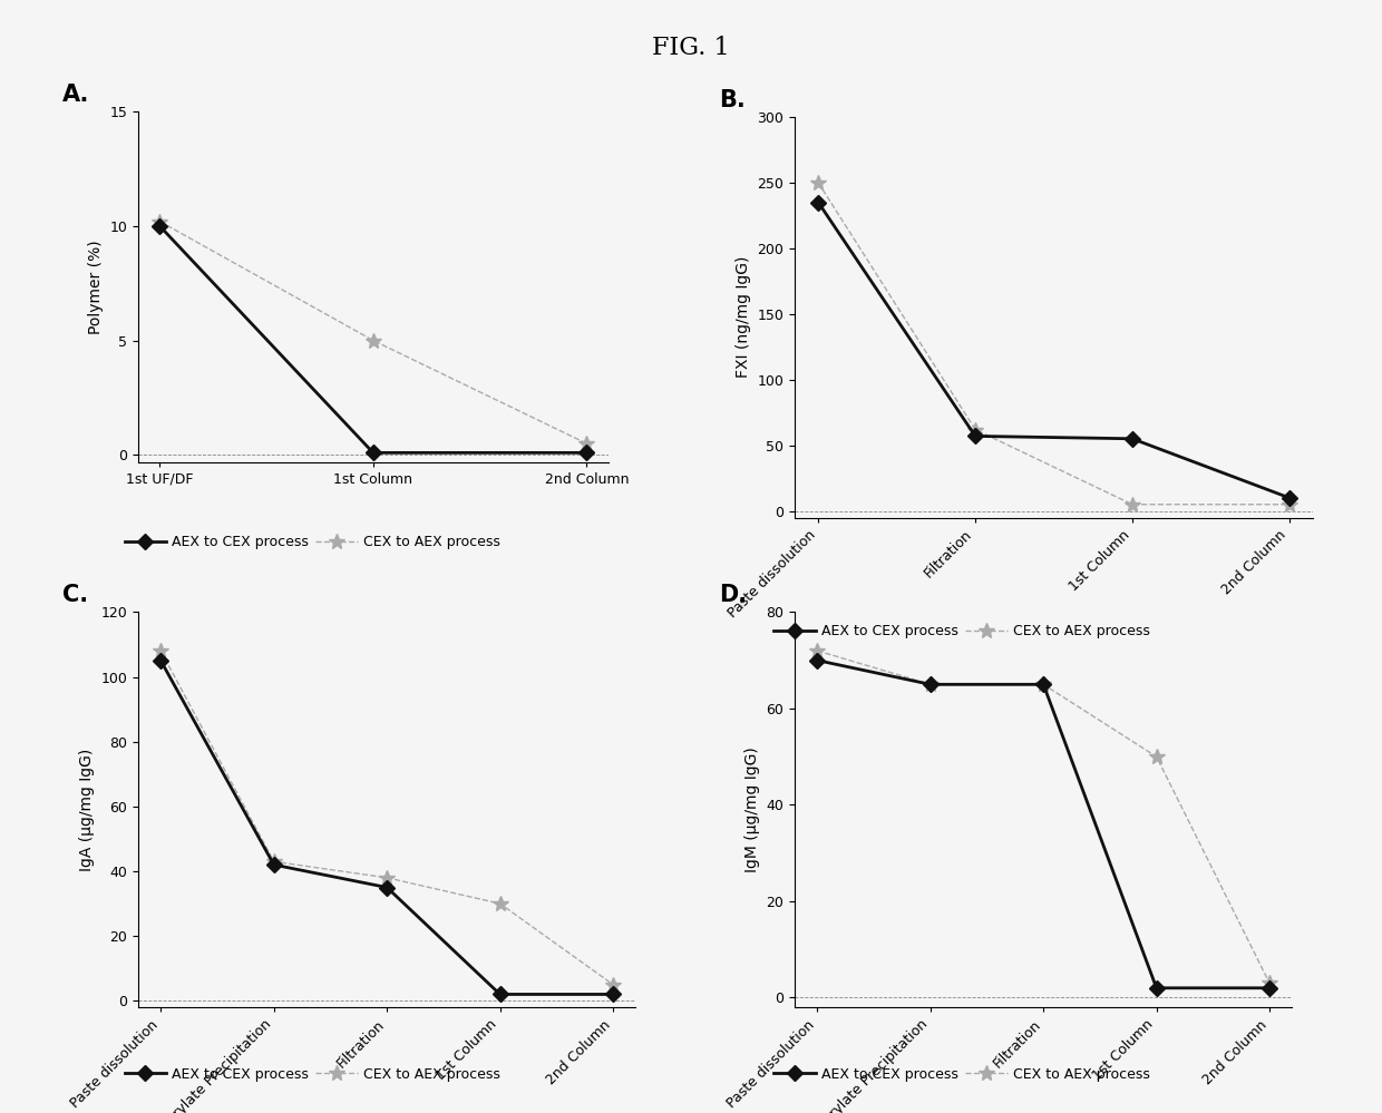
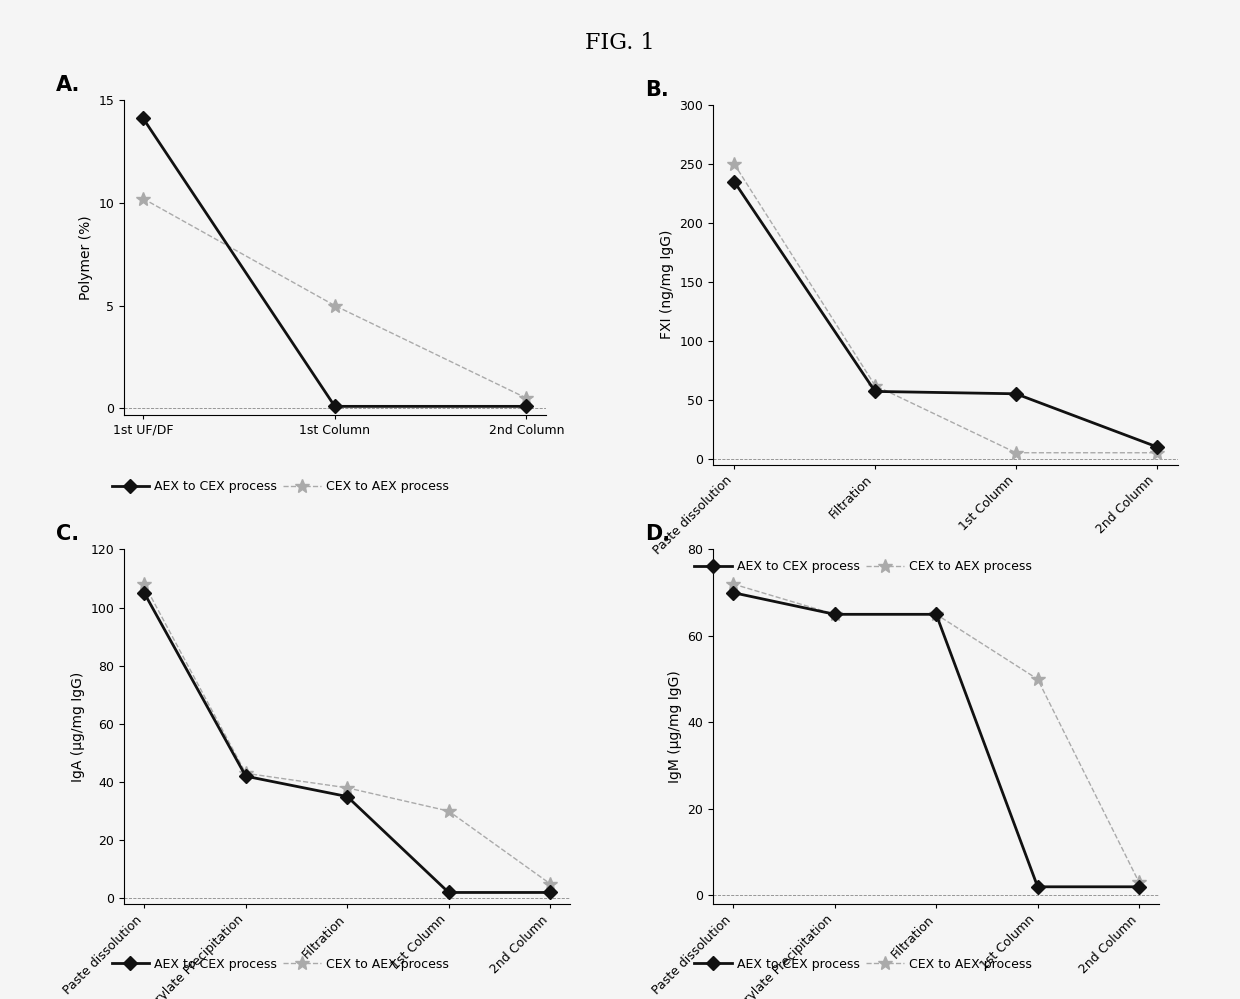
AEX to CEX process/1st UF/DF: 10.0 -> 14.1
